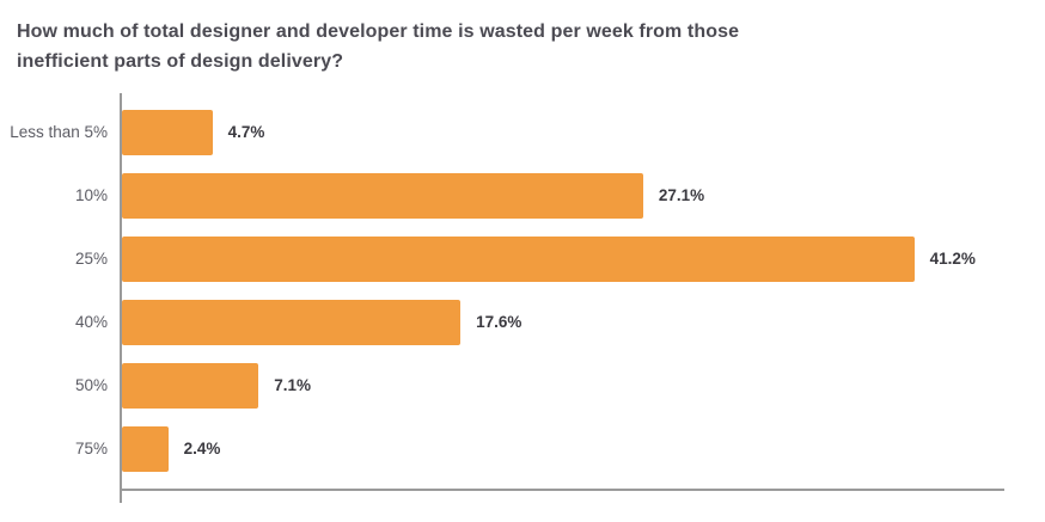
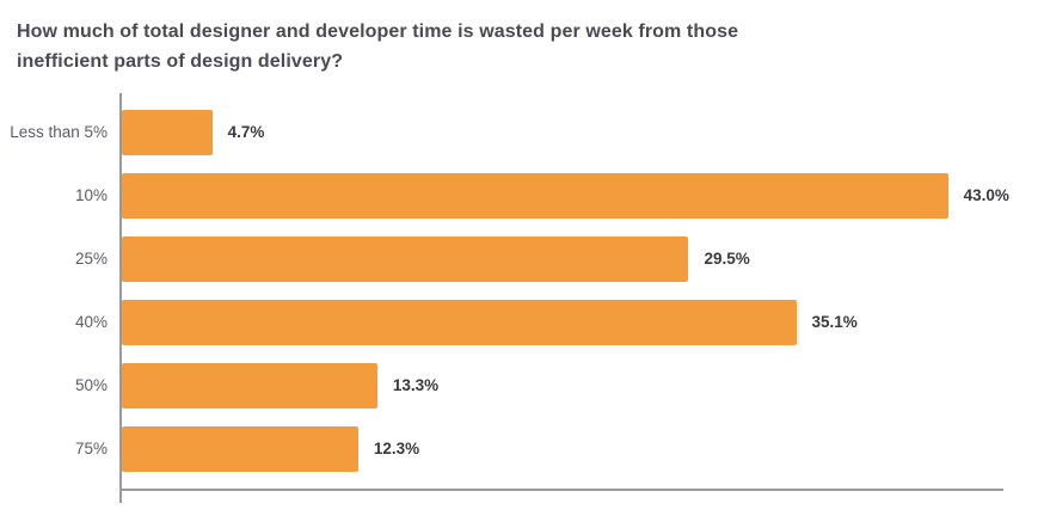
10%: 27.1% -> 43.0%
25%: 41.2% -> 29.5%
40%: 17.6% -> 35.1%
50%: 7.1% -> 13.3%
75%: 2.4% -> 12.3%
